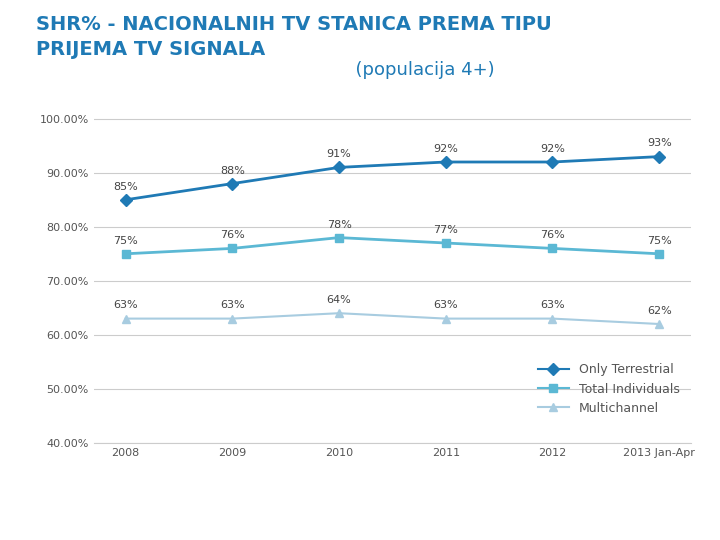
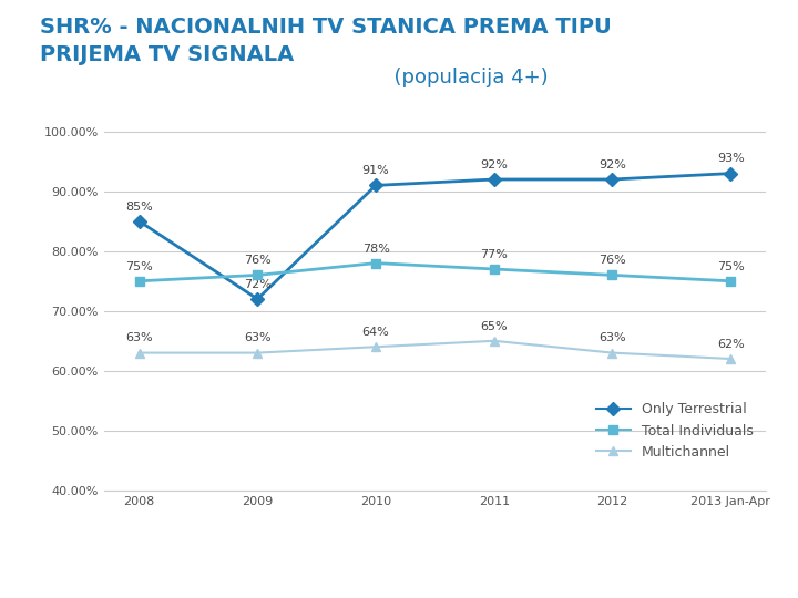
Only Terrestrial/2009: 88% -> 72%
Multichannel/2011: 63% -> 65%
